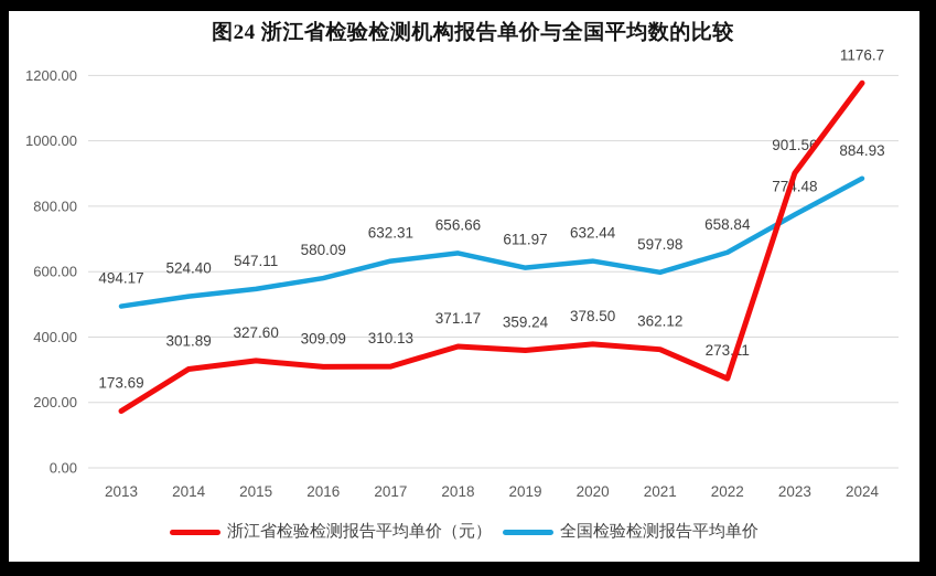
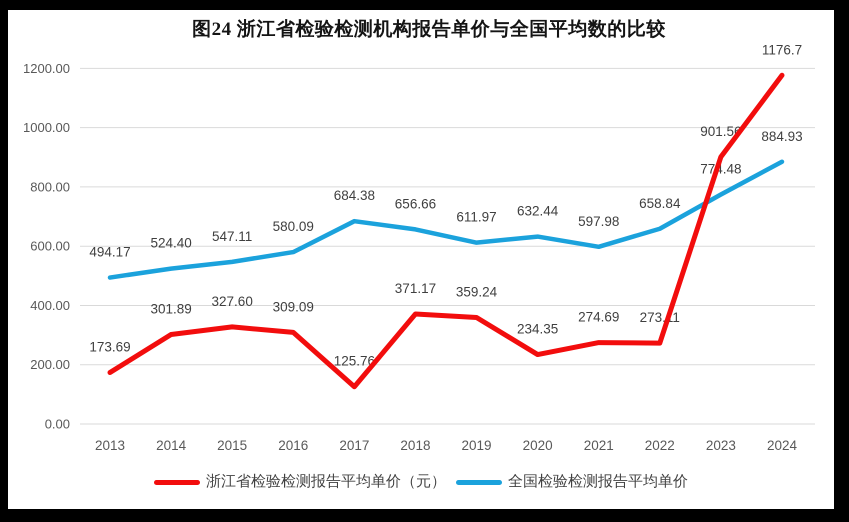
浙江省检验检测报告平均单价（元）/2017: 310.13 -> 125.76
全国检验检测报告平均单价/2017: 632.31 -> 684.38
浙江省检验检测报告平均单价（元）/2020: 378.50 -> 234.35
浙江省检验检测报告平均单价（元）/2021: 362.12 -> 274.69
